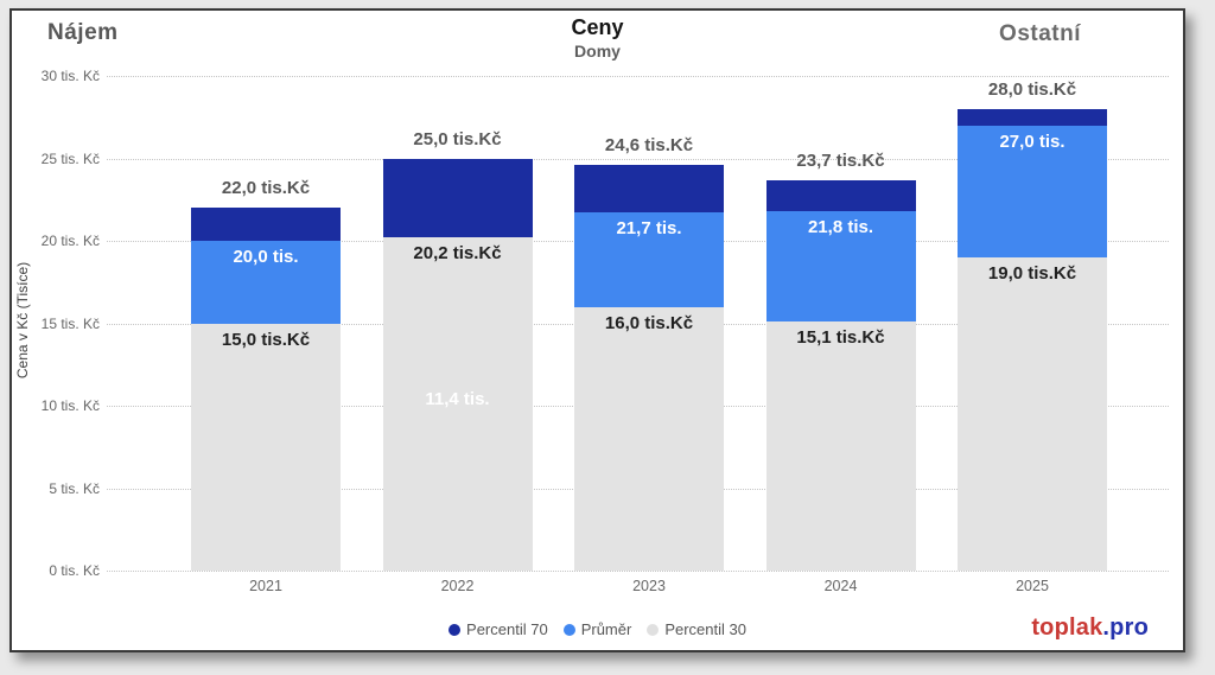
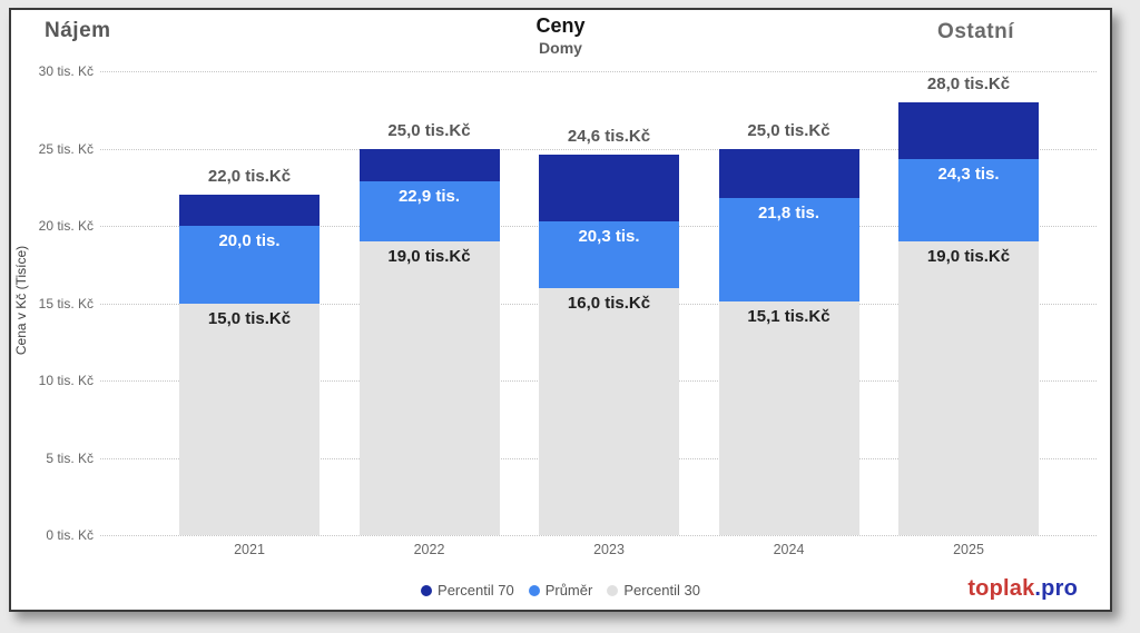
Průměr/2022: 11,4 -> 22,9
Percentil 30/2022: 20,2 -> 19,0
Průměr/2023: 21,7 -> 20,3
Percentil 70/2024: 23,7 -> 25,0
Průměr/2025: 27,0 -> 24,3
